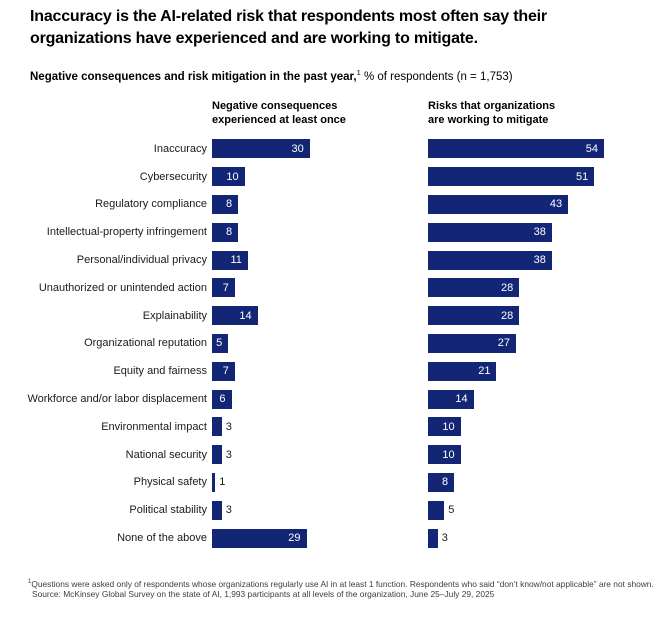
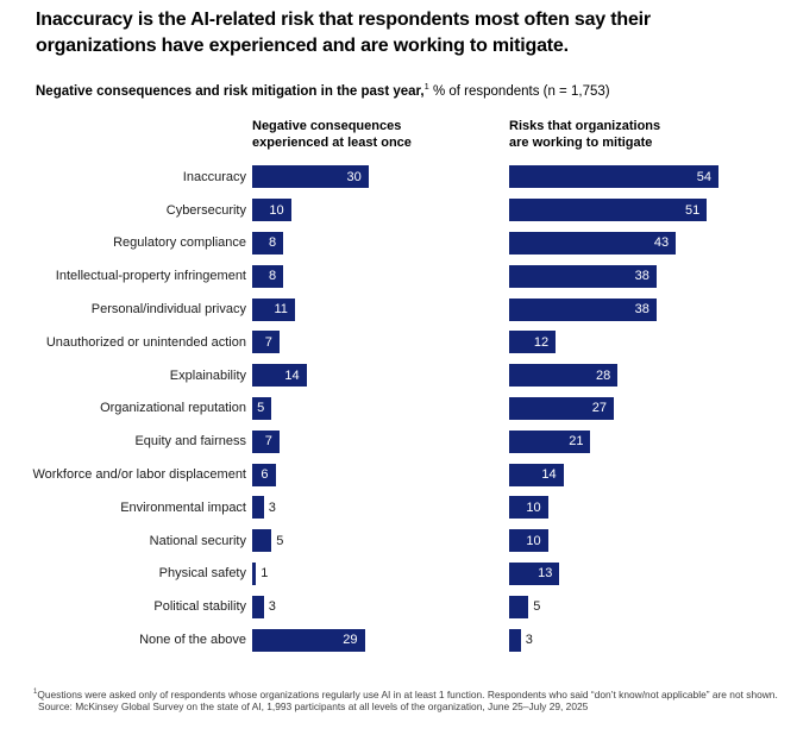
Risks that organizations are working to mitigate/Unauthorized or unintended action: 28 -> 12
Negative consequences experienced at least once/National security: 3 -> 5
Risks that organizations are working to mitigate/Physical safety: 8 -> 13
